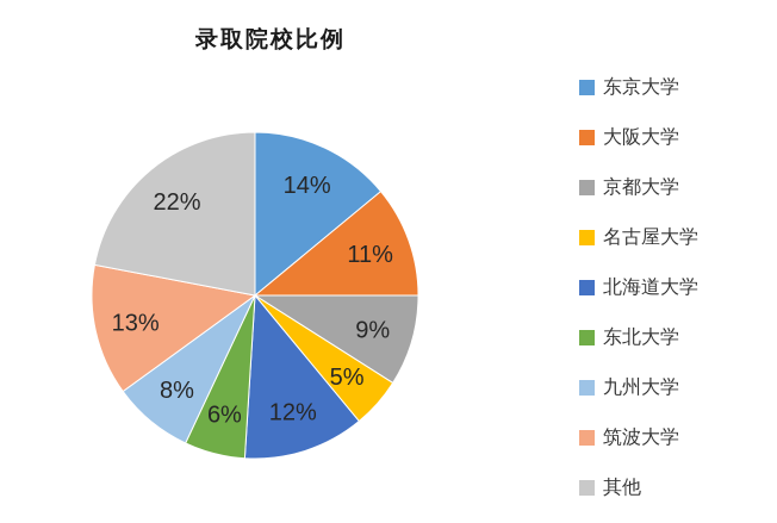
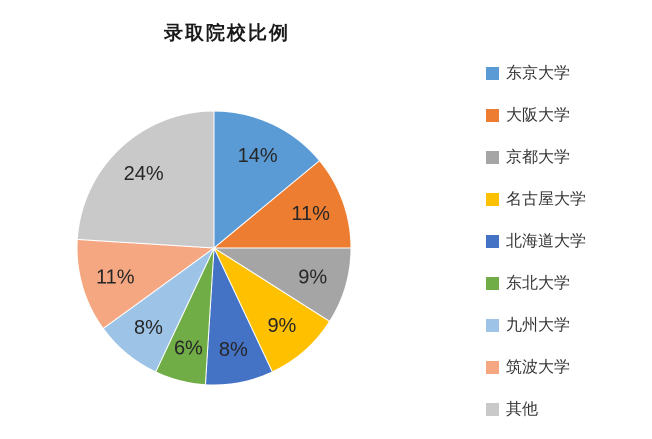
名古屋大学: 5% -> 9%
北海道大学: 12% -> 8%
筑波大学: 13% -> 11%
其他: 22% -> 24%
